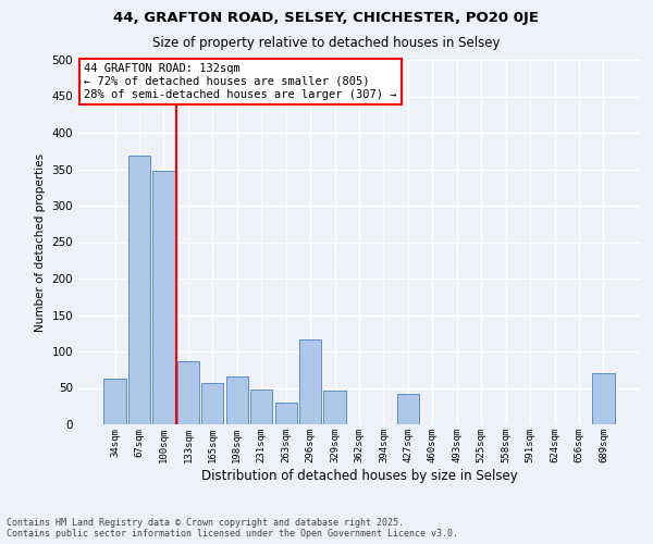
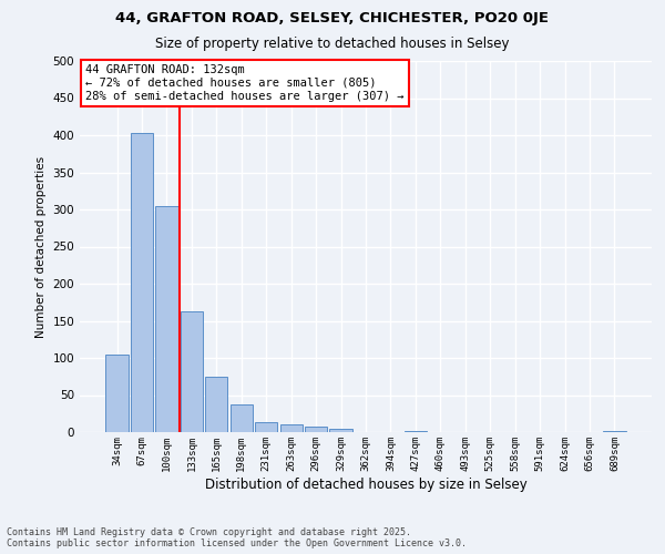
34sqm: 62 -> 105
67sqm: 368 -> 403
100sqm: 348 -> 305
133sqm: 86 -> 163
165sqm: 56 -> 75
198sqm: 66 -> 38
231sqm: 48 -> 13
263sqm: 30 -> 11
296sqm: 116 -> 8
329sqm: 46 -> 4
427sqm: 42 -> 1
689sqm: 70 -> 2
